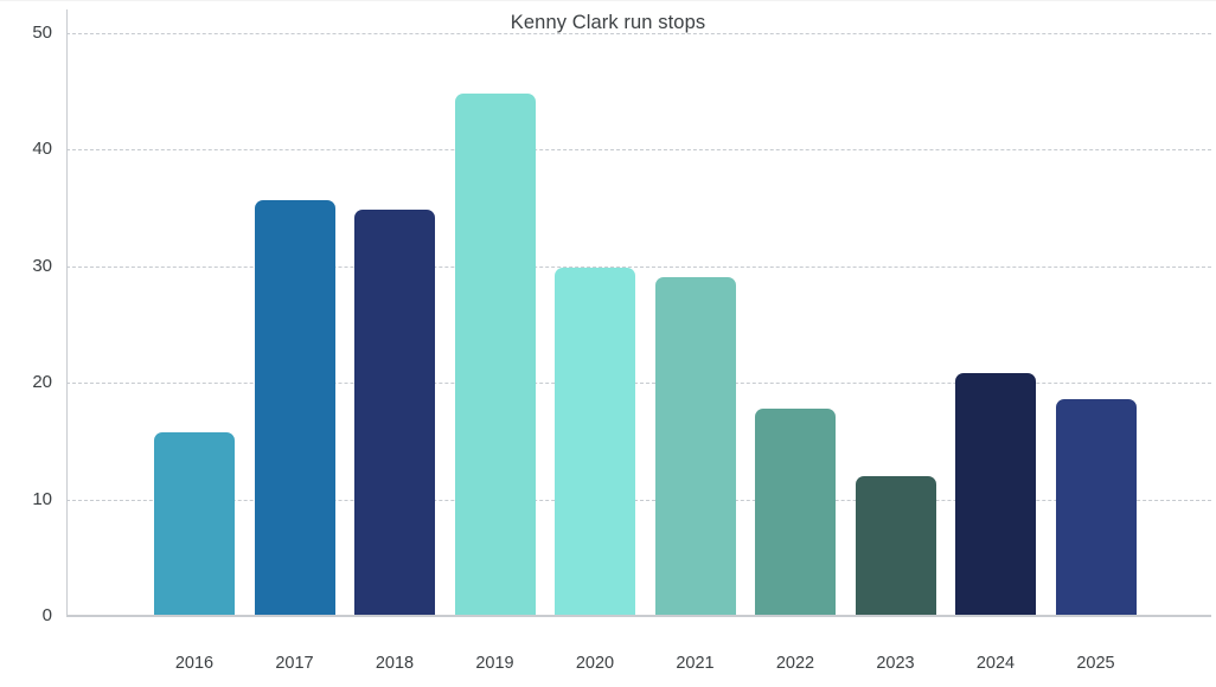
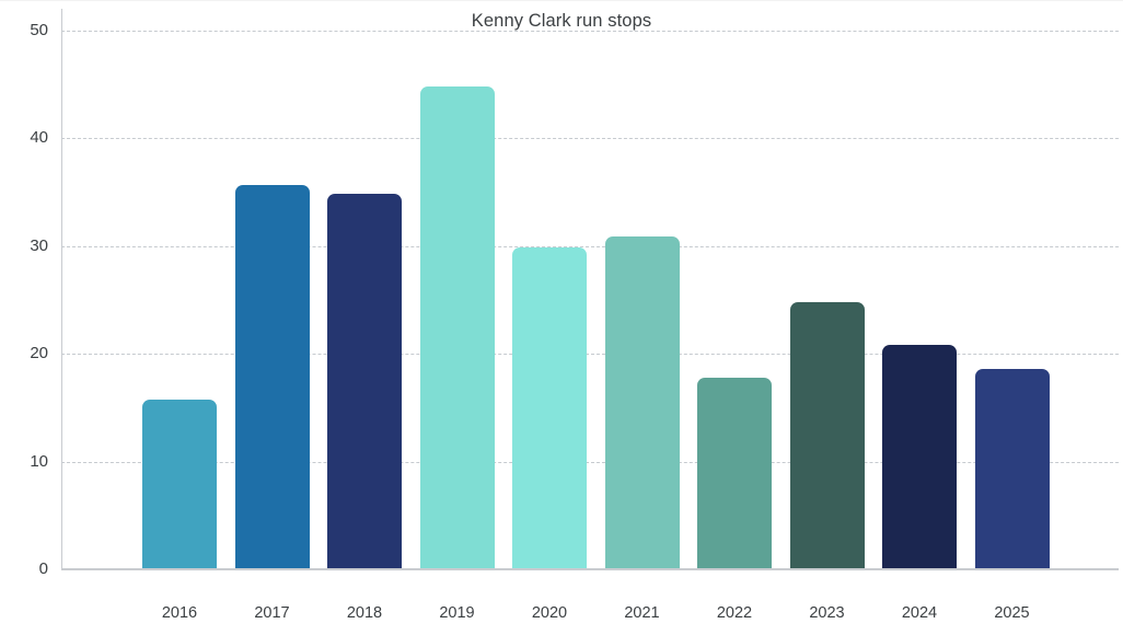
2021: 29 -> 31
2023: 12 -> 25
